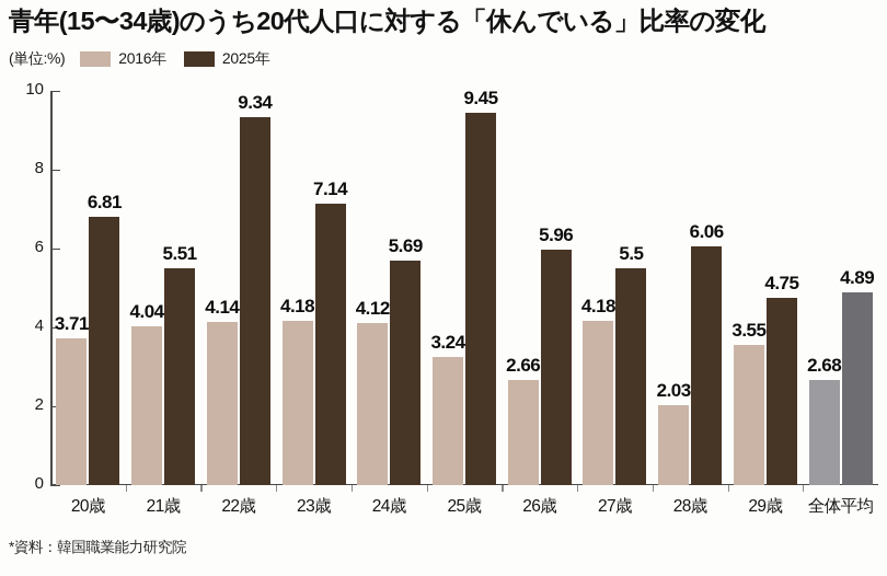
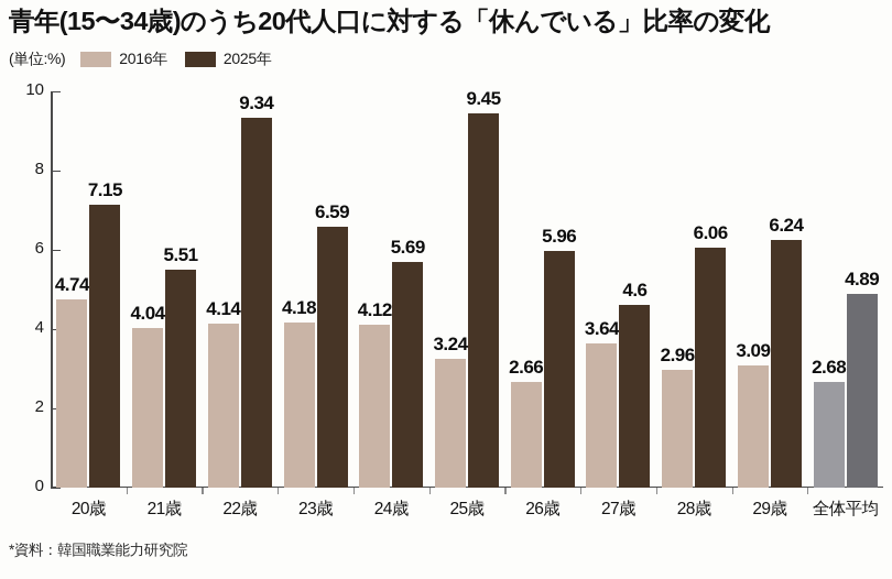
2016年/20歳: 3.71 -> 4.74
2025年/20歳: 6.81 -> 7.15
2025年/23歳: 7.14 -> 6.59
2016年/27歳: 4.18 -> 3.64
2025年/27歳: 5.5 -> 4.6
2016年/28歳: 2.03 -> 2.96
2016年/29歳: 3.55 -> 3.09
2025年/29歳: 4.75 -> 6.24
